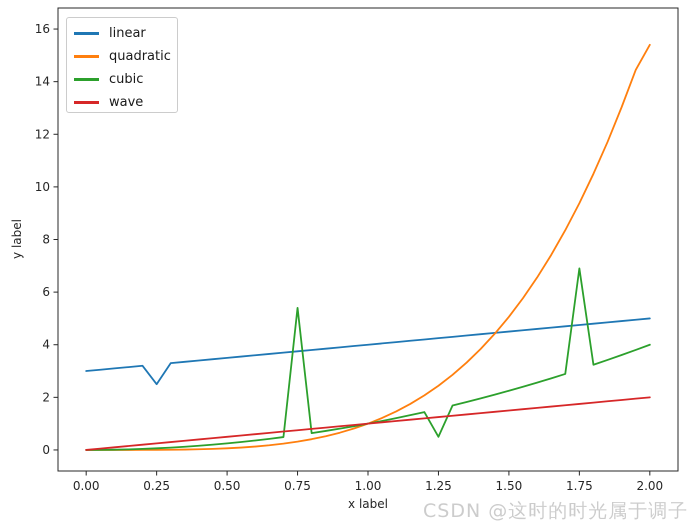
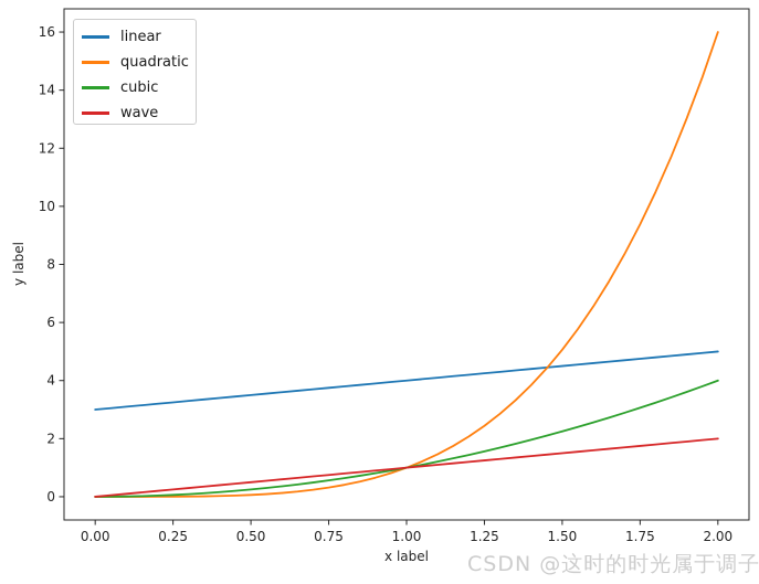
linear/0.25: 2,5 -> 3,2
cubic/0.75: 5,4 -> 0,6
cubic/1.25: 0,5 -> 1,6
cubic/1.75: 6,9 -> 3,1
quadratic/2: 15,4 -> 16,0
